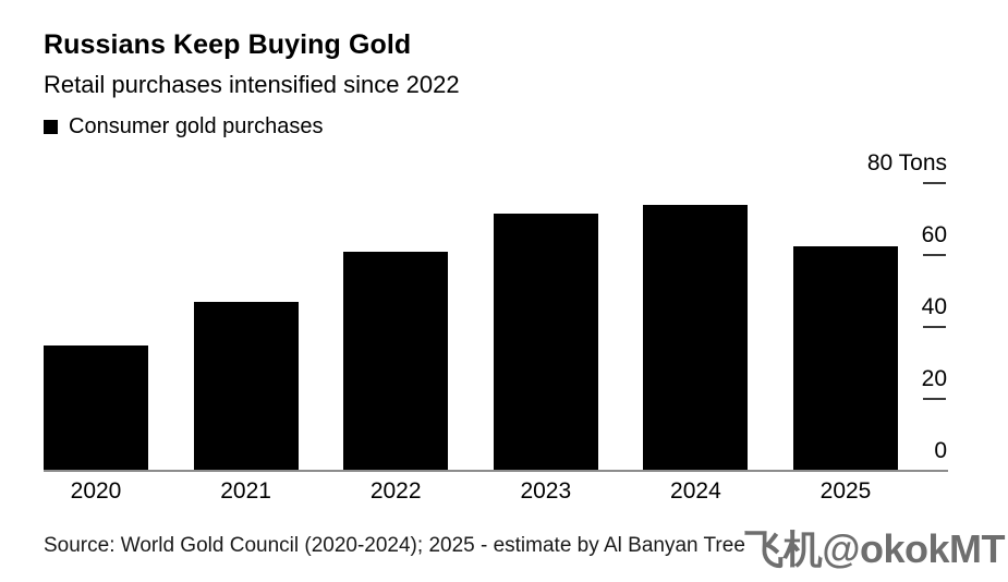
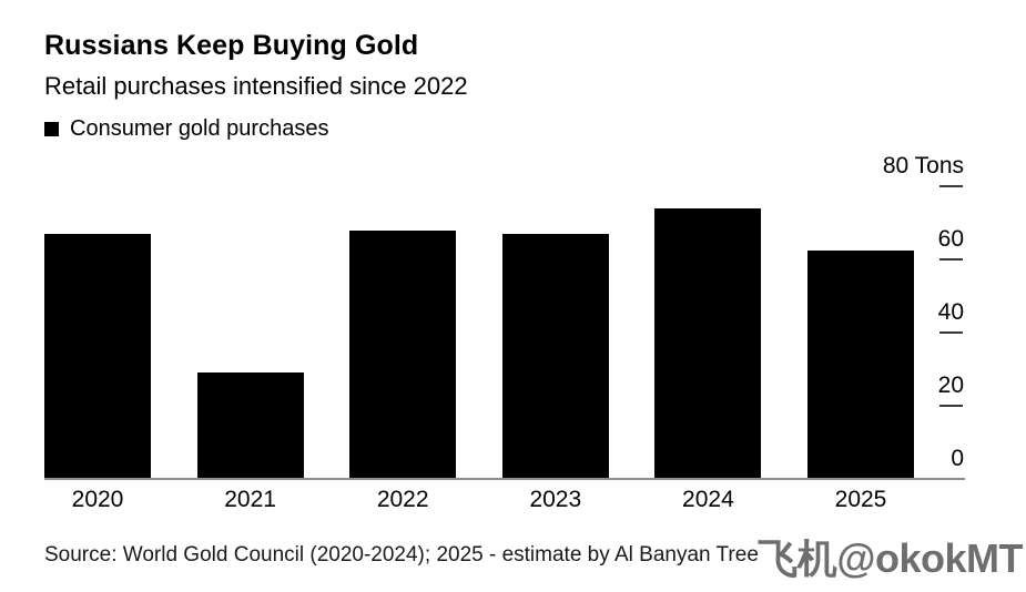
2020: 35 -> 67
2021: 47 -> 29
2022: 61 -> 68
2023: 72 -> 67
